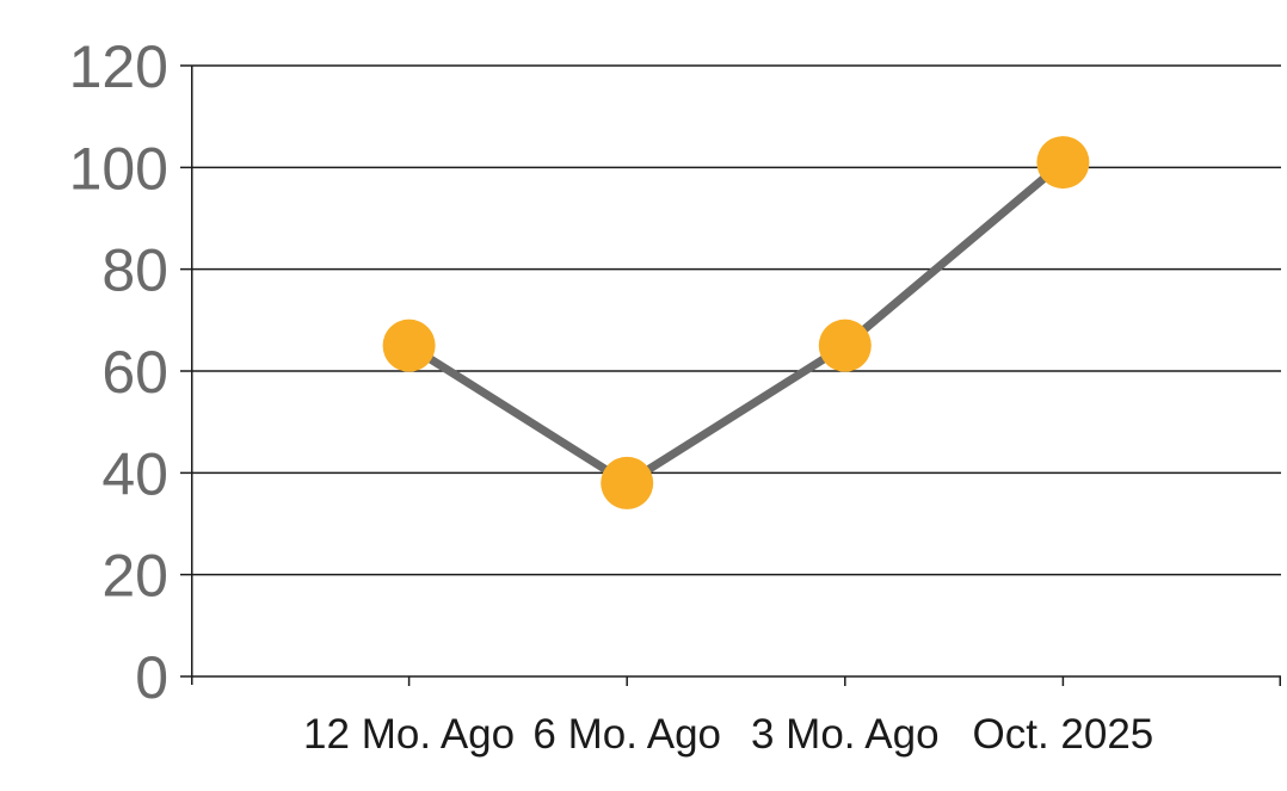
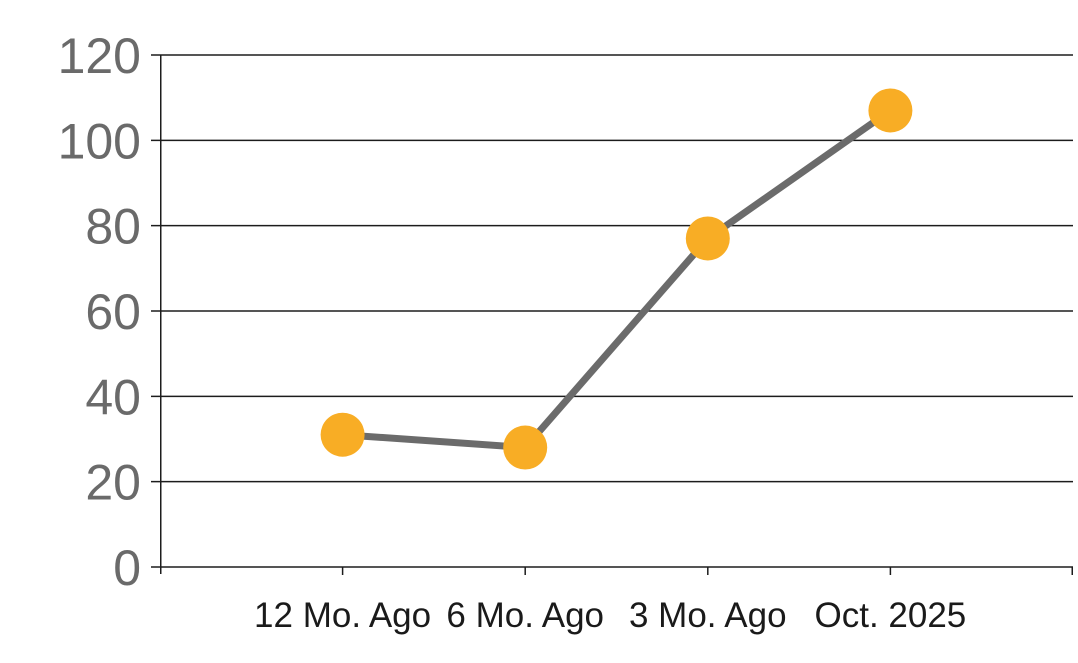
12 Mo. Ago: 65 -> 31
6 Mo. Ago: 38 -> 28
3 Mo. Ago: 65 -> 77
Oct. 2025: 101 -> 107
